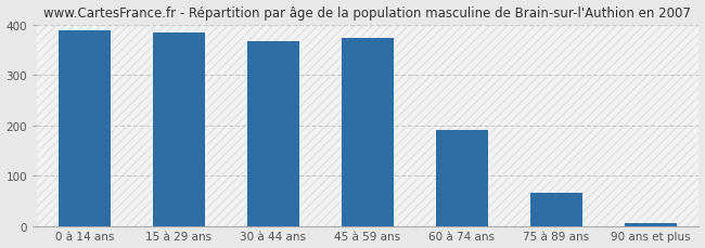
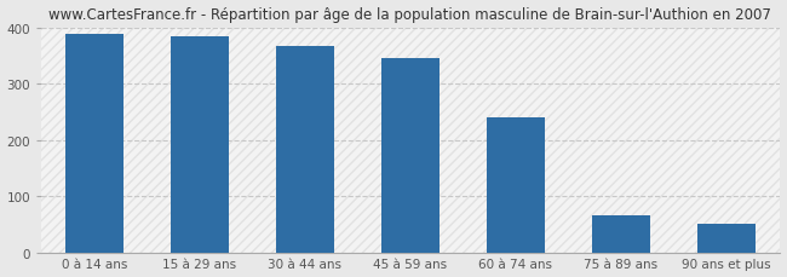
45 à 59 ans: 374 -> 345
60 à 74 ans: 190 -> 240
90 ans et plus: 5 -> 50
